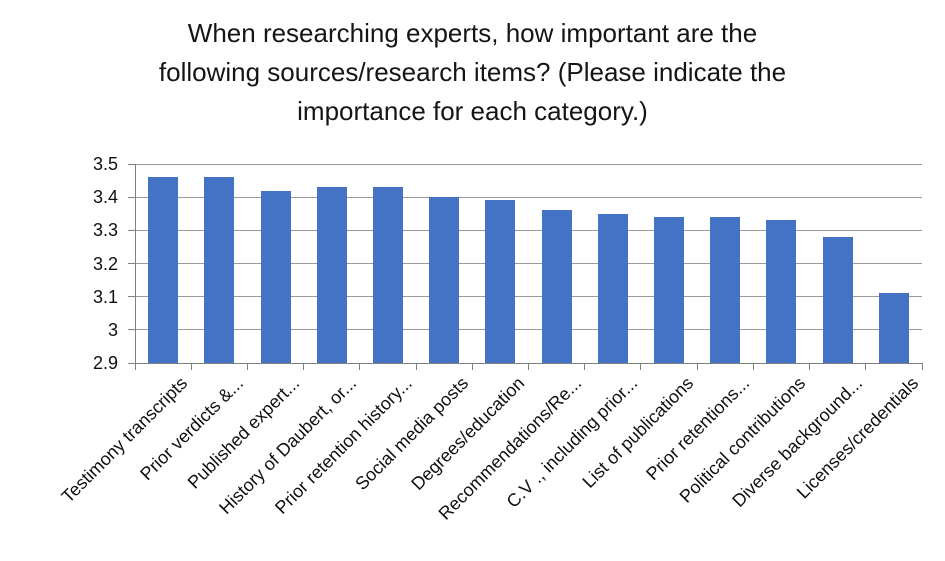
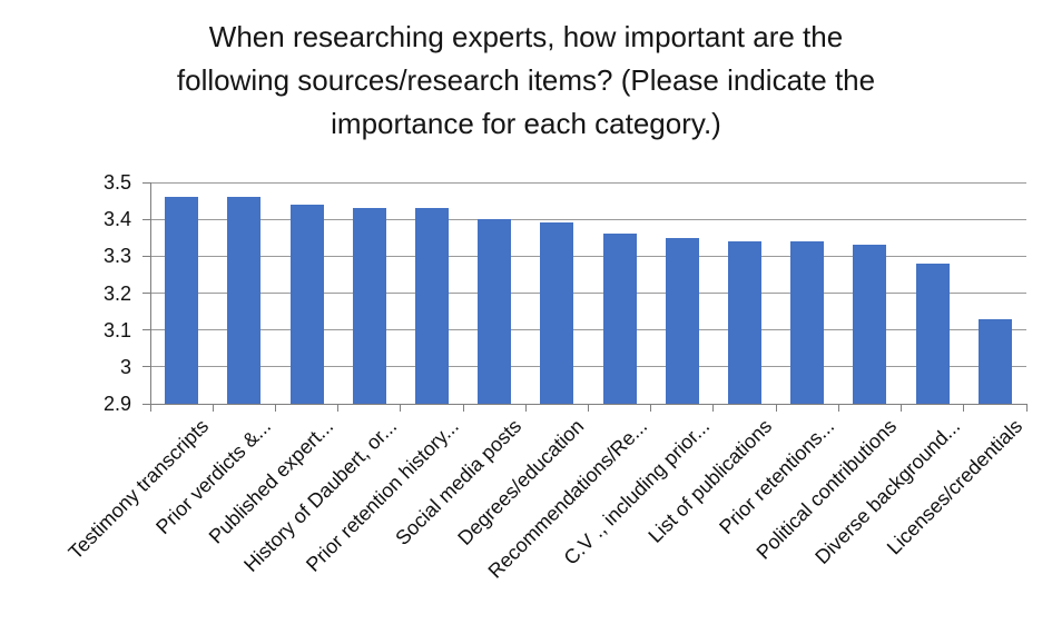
Published expert...: 3.42 -> 3.44
Licenses/credentials: 3.11 -> 3.13
